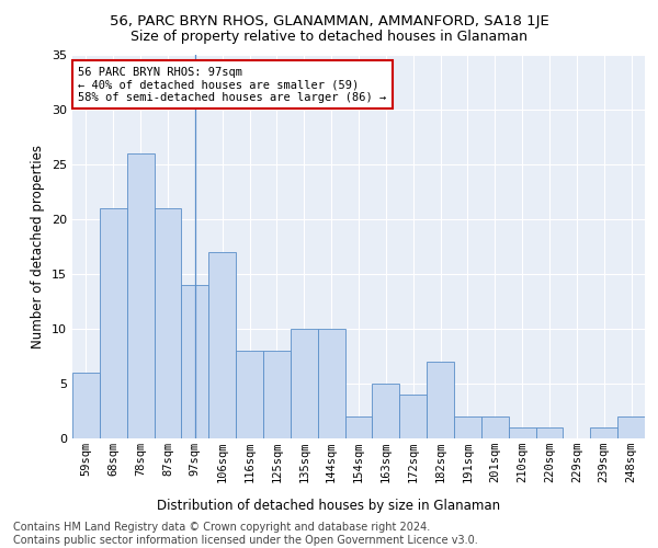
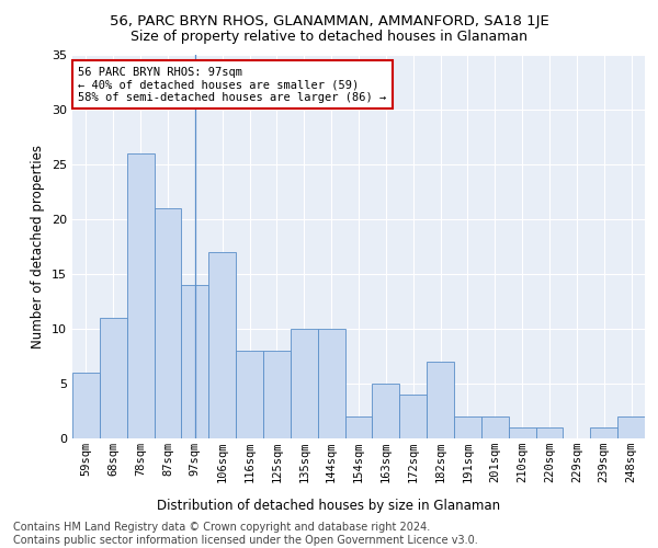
68sqm: 21 -> 11
